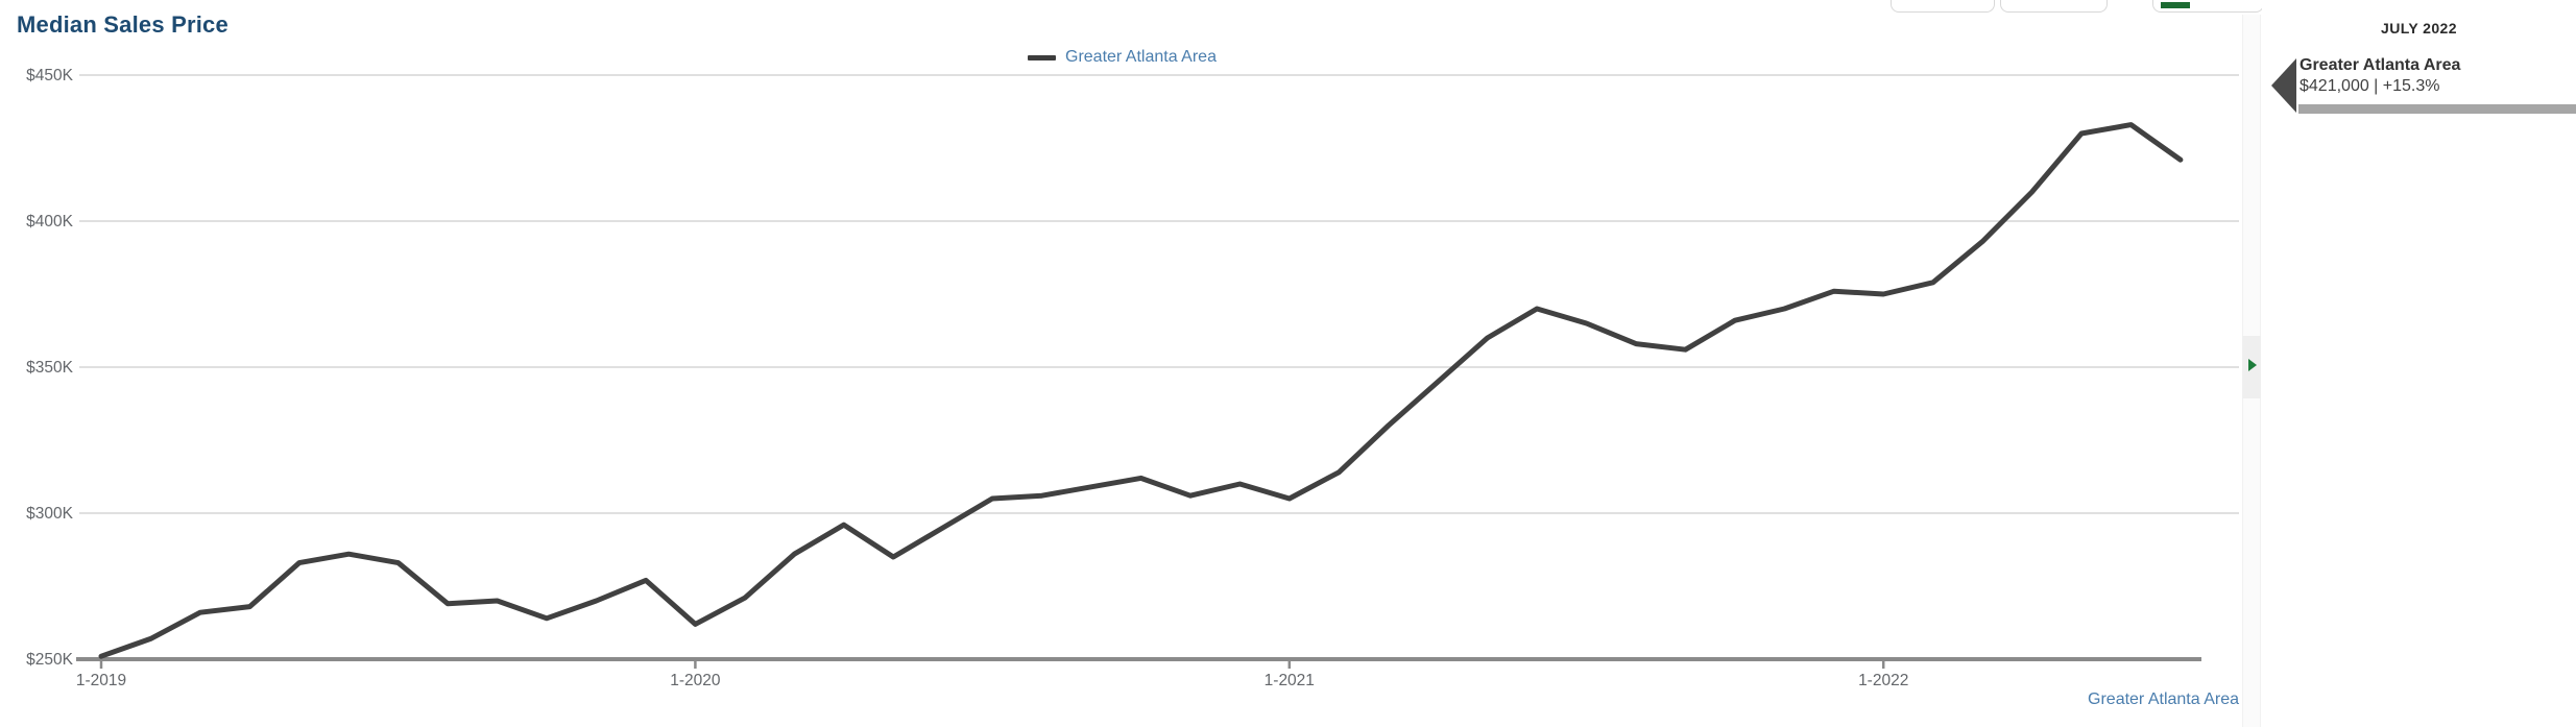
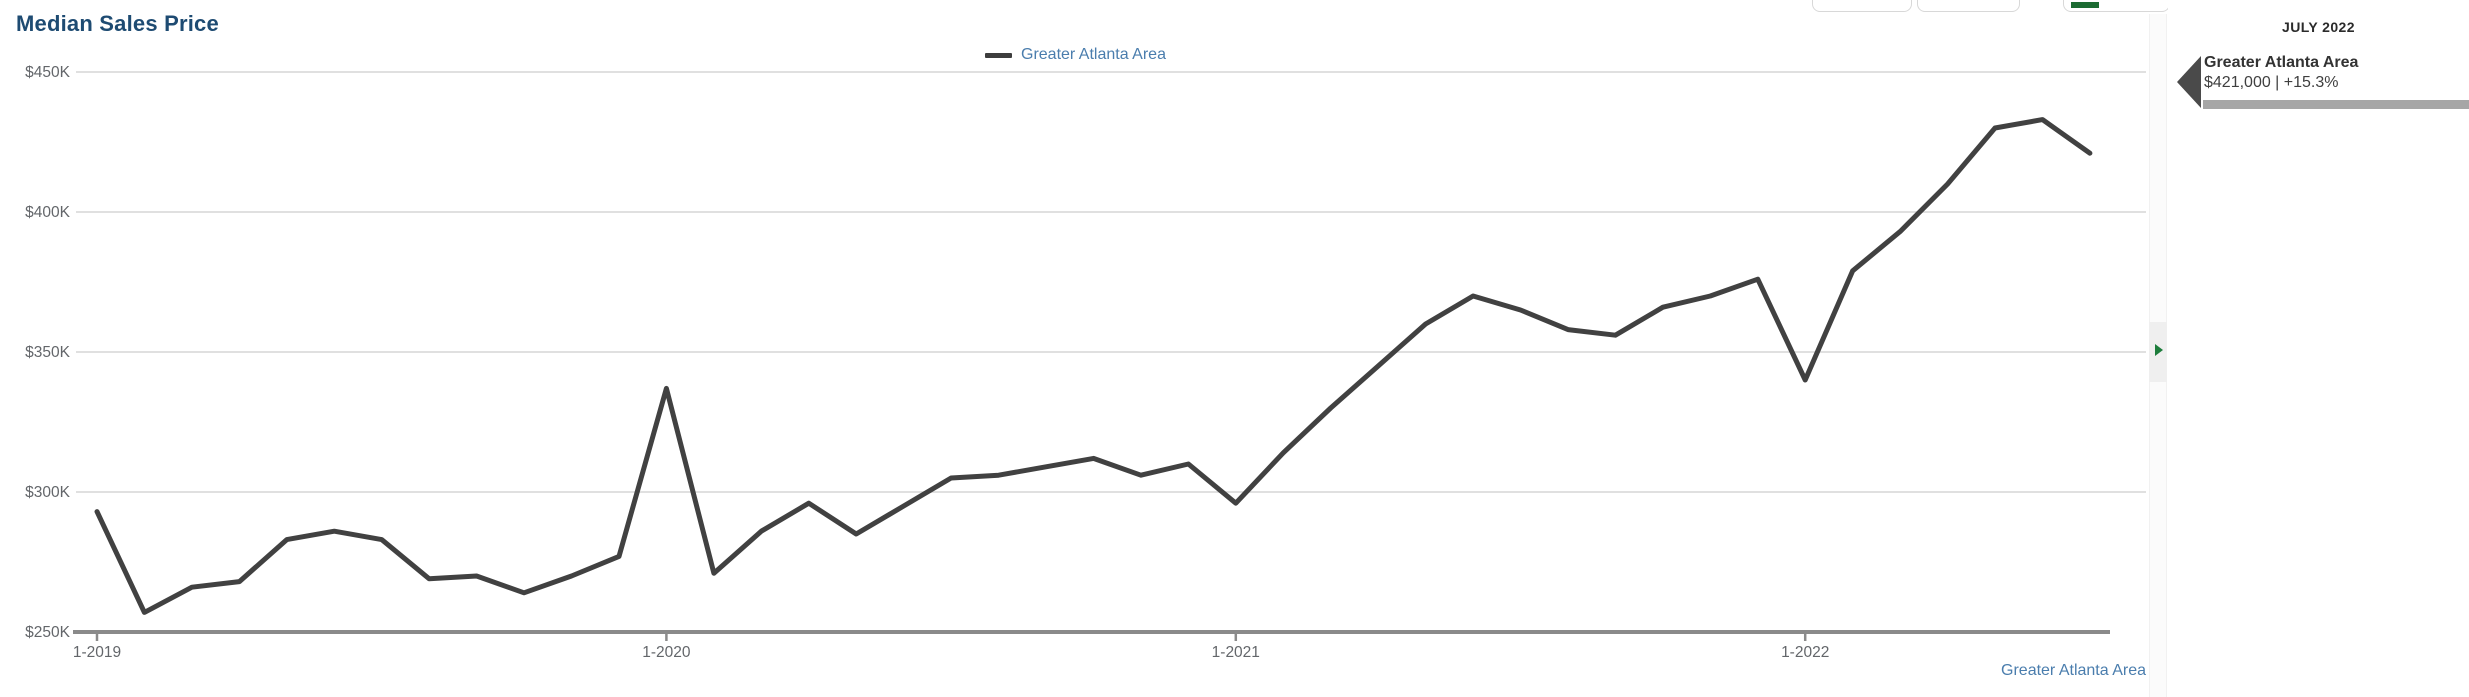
1-2019: $251K -> $293K
1-2020: $262K -> $337K
1-2021: $305K -> $296K
1-2022: $375K -> $340K
